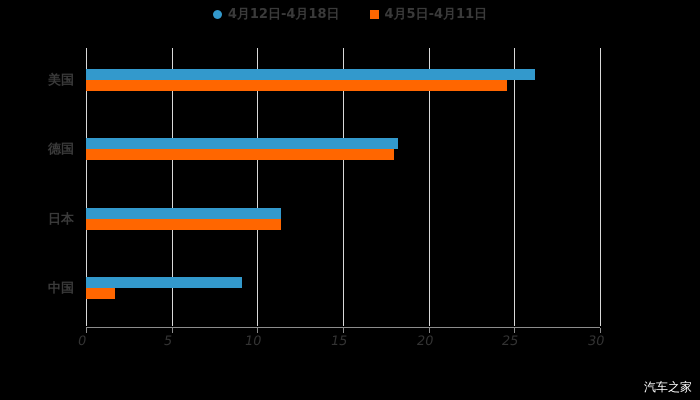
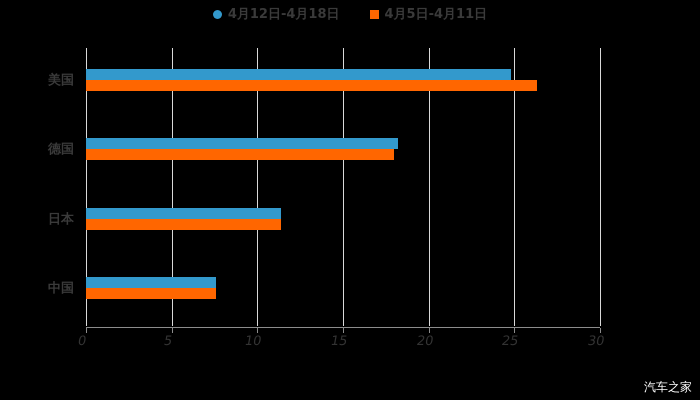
4月12日-4月18日/美国: 26.2 -> 24.8
4月5日-4月11日/美国: 24.6 -> 26.3
4月12日-4月18日/中国: 9.1 -> 7.6
4月5日-4月11日/中国: 1.7 -> 7.6
